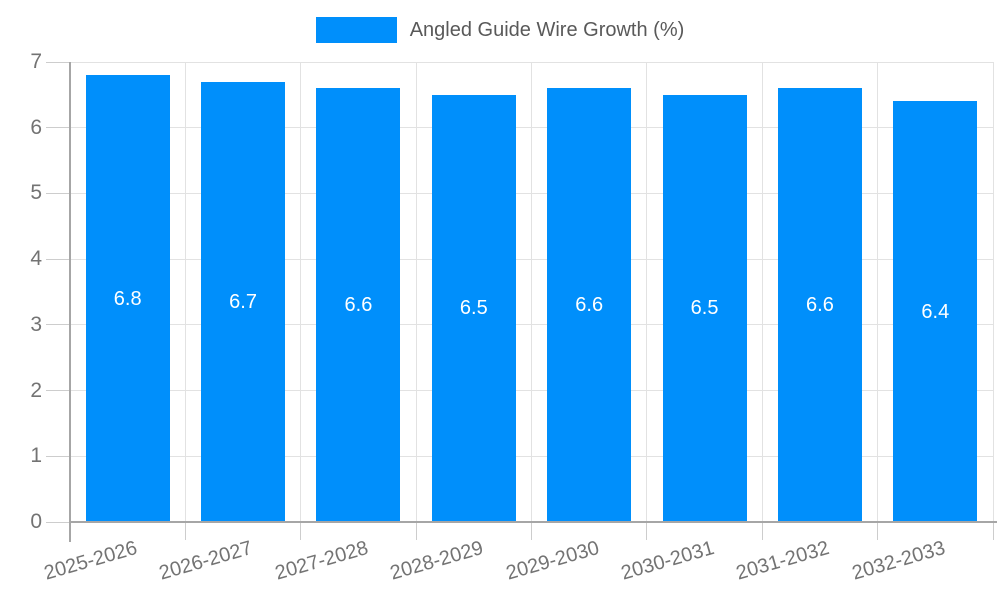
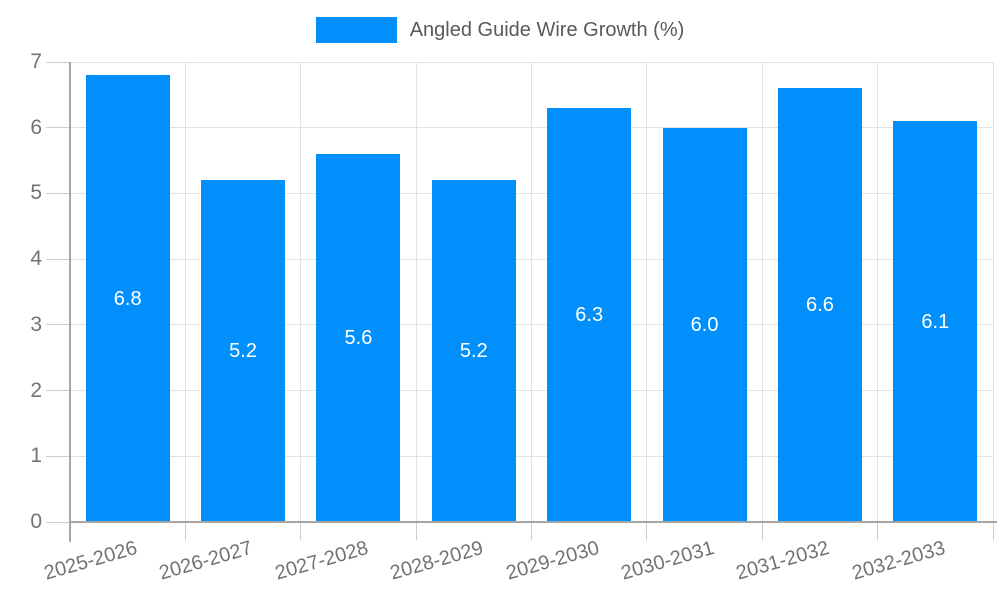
2026-2027: 6.7 -> 5.2
2027-2028: 6.6 -> 5.6
2028-2029: 6.5 -> 5.2
2029-2030: 6.6 -> 6.3
2030-2031: 6.5 -> 6.0
2032-2033: 6.4 -> 6.1
